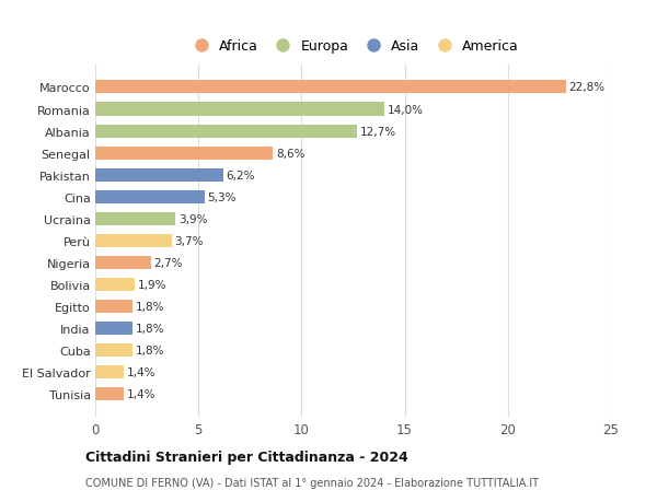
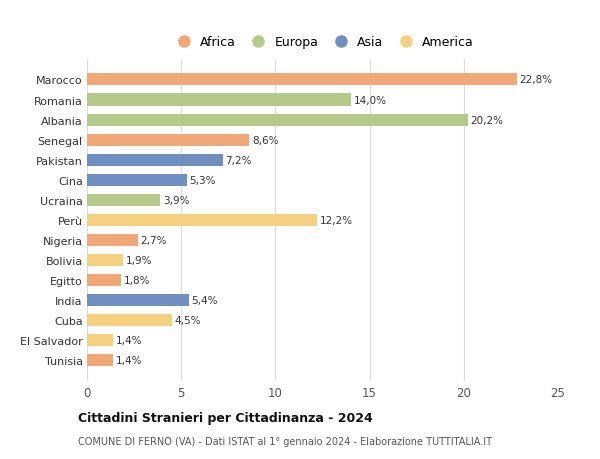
Albania: 12,7% -> 20,2%
Pakistan: 6,2% -> 7,2%
Perù: 3,7% -> 12,2%
India: 1,8% -> 5,4%
Cuba: 1,8% -> 4,5%
